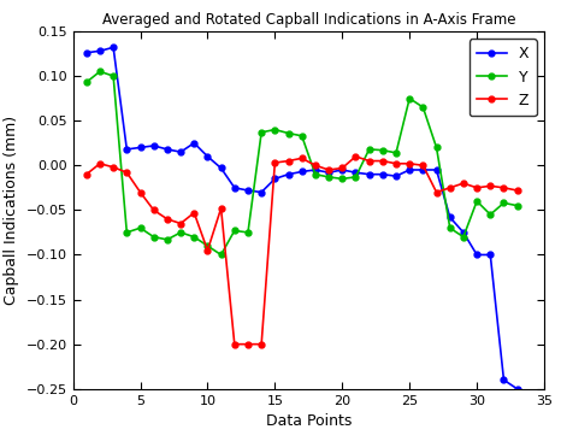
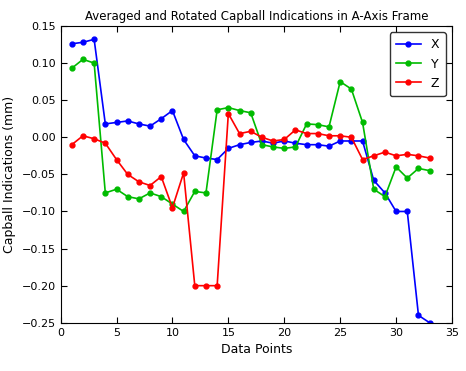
X/10: 0.010 -> 0.036
Z/15: 0.003 -> 0.032
